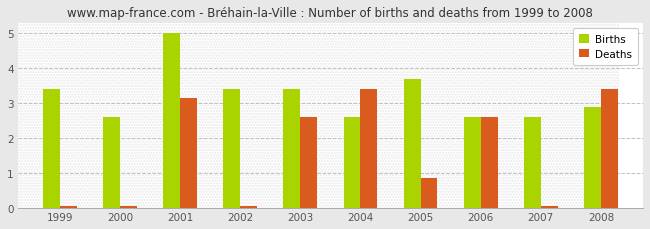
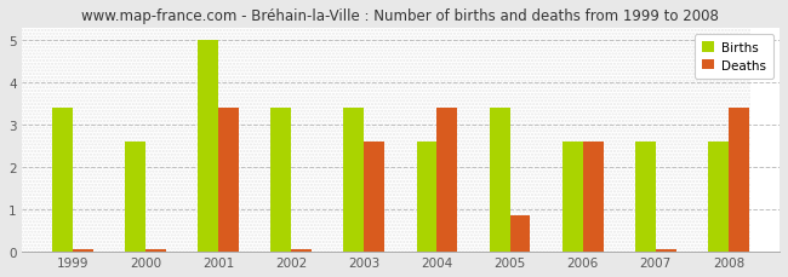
Deaths/2001: 3.15 -> 3.40
Births/2005: 3.7 -> 3.4
Births/2008: 2.9 -> 2.6
